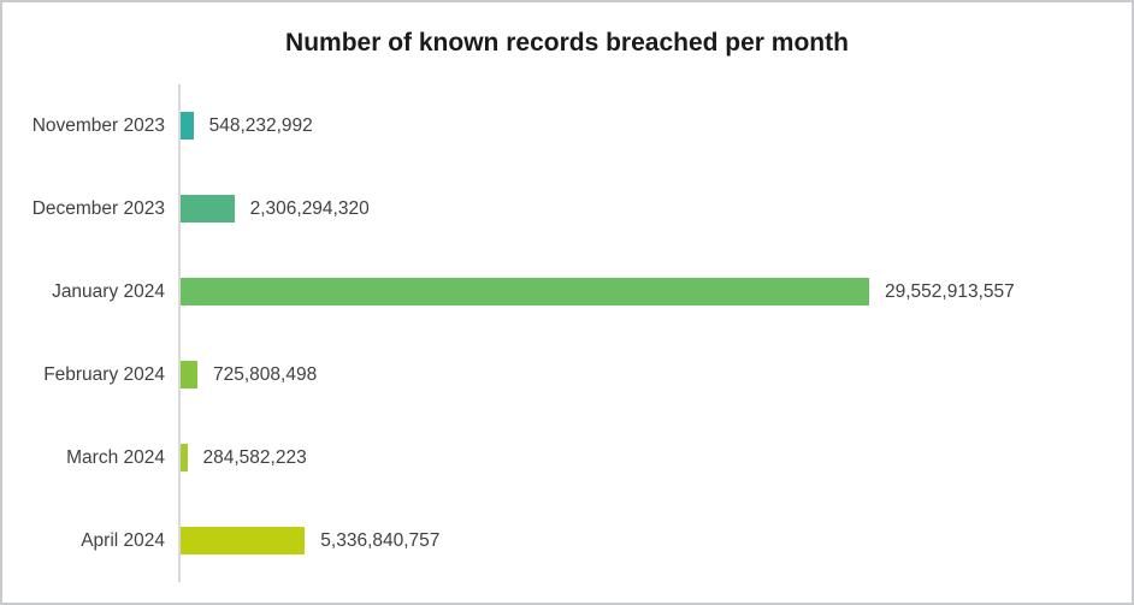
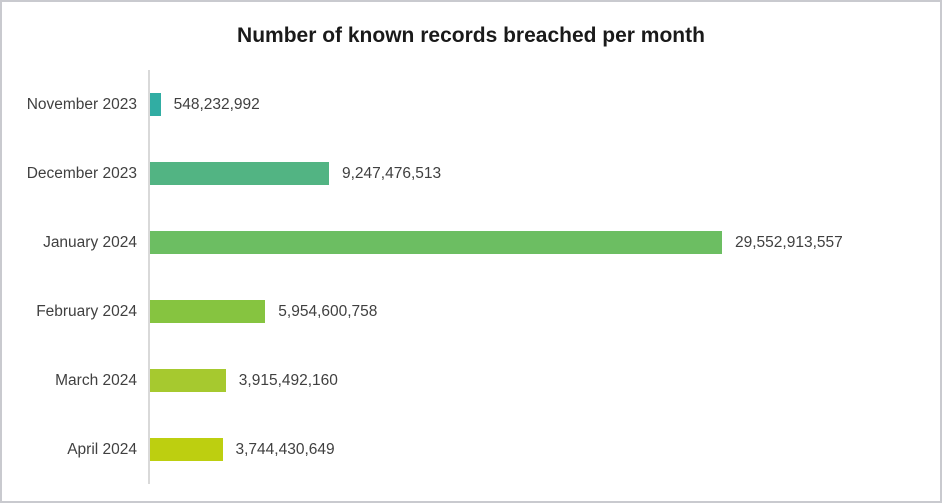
December 2023: 2,306,294,320 -> 9,247,476,513
February 2024: 725,808,498 -> 5,954,600,758
March 2024: 284,582,223 -> 3,915,492,160
April 2024: 5,336,840,757 -> 3,744,430,649
